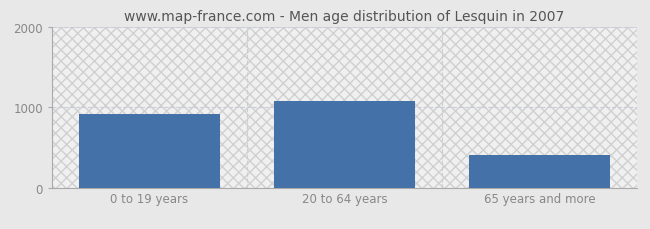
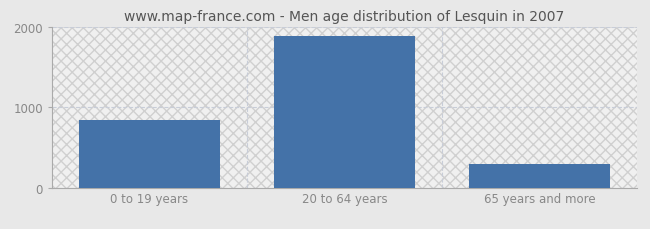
0 to 19 years: 920 -> 840
20 to 64 years: 1080 -> 1880
65 years and more: 400 -> 290
